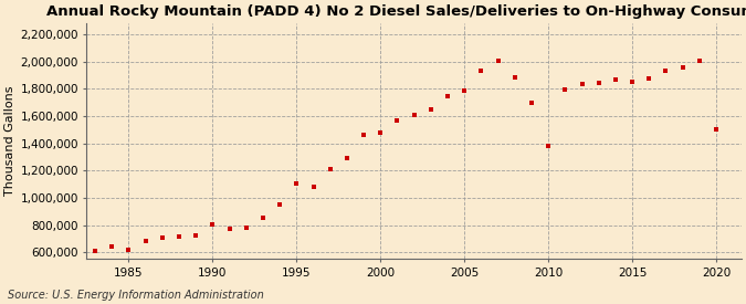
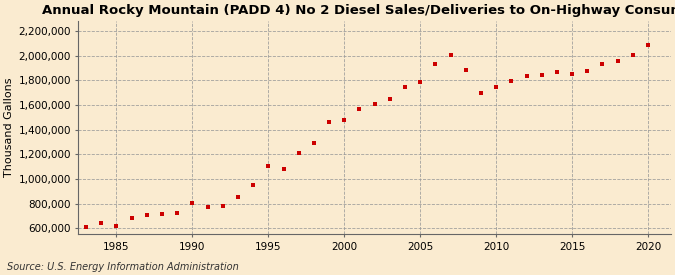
2010: 1,380,000 -> 1,740,000
2020: 1,500,000 -> 2,080,000
